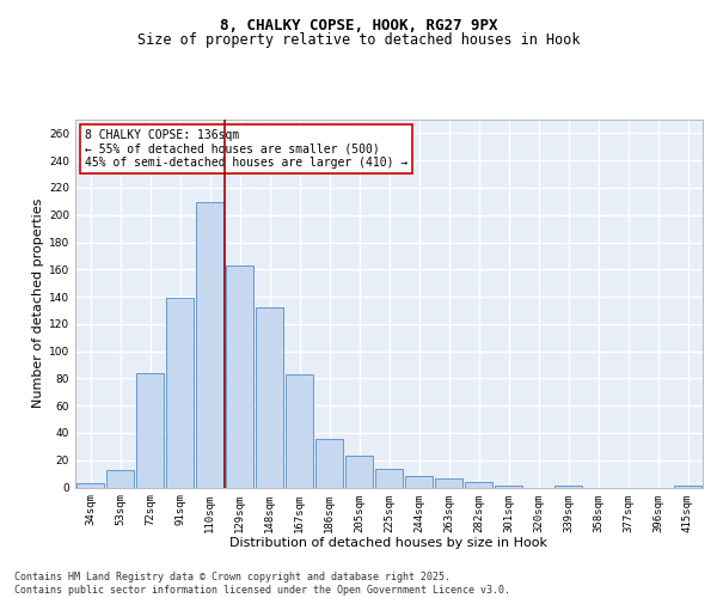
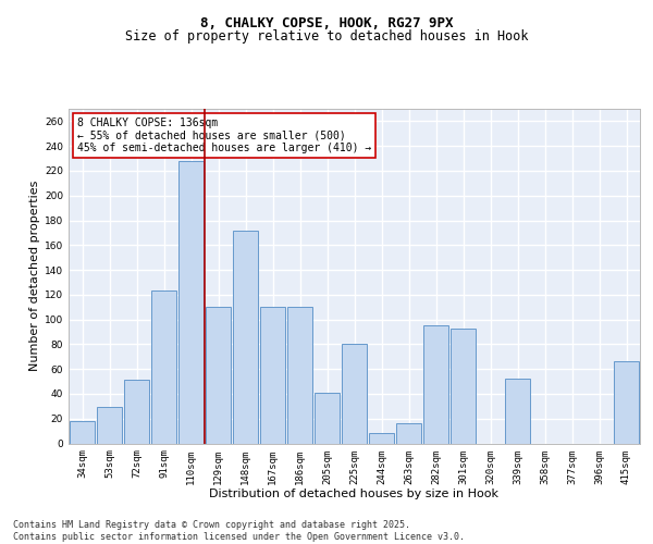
34sqm: 3 -> 18
53sqm: 13 -> 29
72sqm: 84 -> 51
91sqm: 139 -> 123
110sqm: 209 -> 228
129sqm: 163 -> 110
148sqm: 132 -> 172
167sqm: 83 -> 110
186sqm: 36 -> 110
205sqm: 23 -> 41
225sqm: 14 -> 80
263sqm: 7 -> 16
282sqm: 4 -> 95
301sqm: 1 -> 93
339sqm: 1 -> 52
415sqm: 1 -> 66
